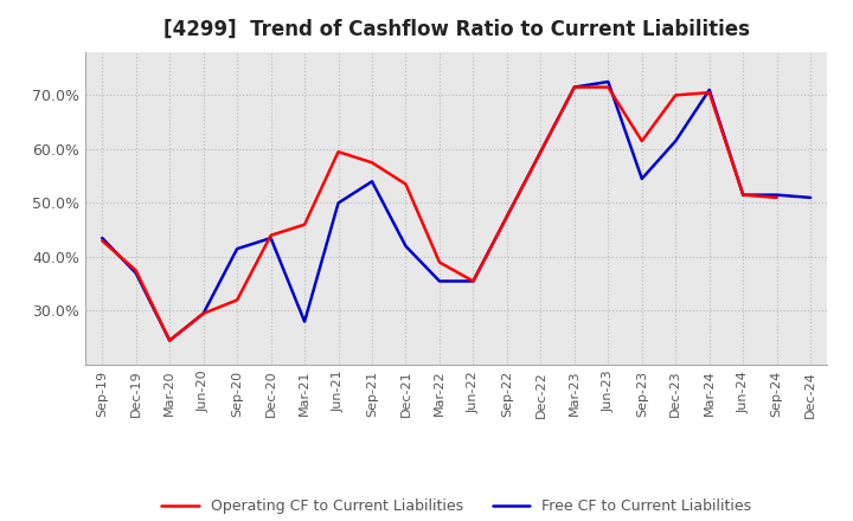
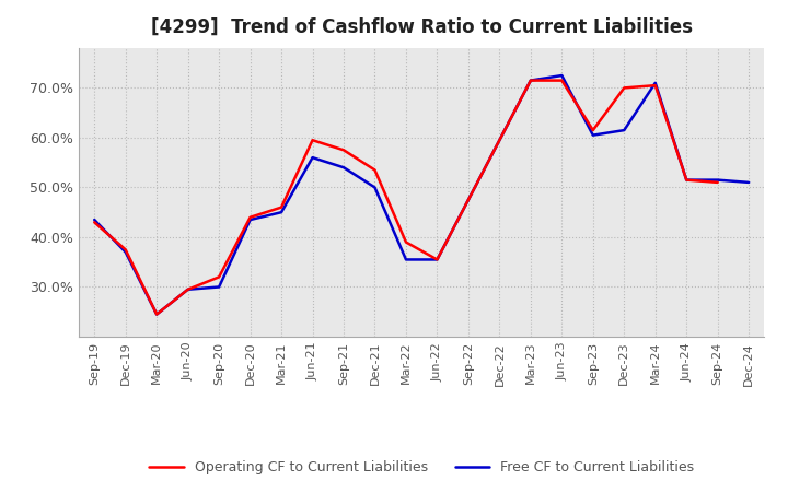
Free CF to Current Liabilities/Sep-20: 41.5% -> 30.0%
Free CF to Current Liabilities/Mar-21: 28.0% -> 45.0%
Free CF to Current Liabilities/Jun-21: 50.0% -> 56.0%
Free CF to Current Liabilities/Dec-21: 42.0% -> 50.0%
Free CF to Current Liabilities/Sep-23: 54.5% -> 60.5%
